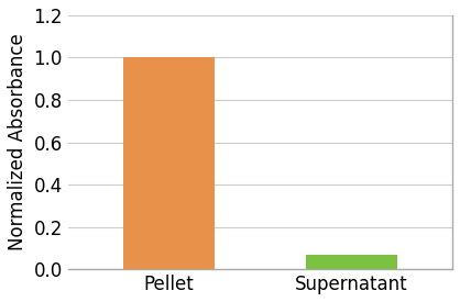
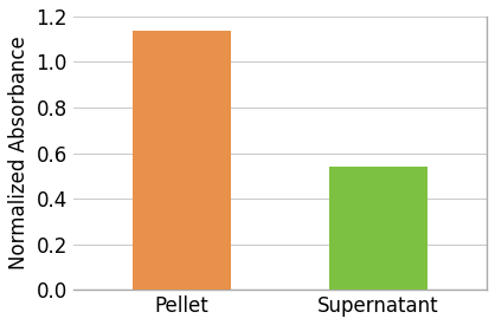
Pellet: 1.00 -> 1.14
Supernatant: 0.07 -> 0.54
